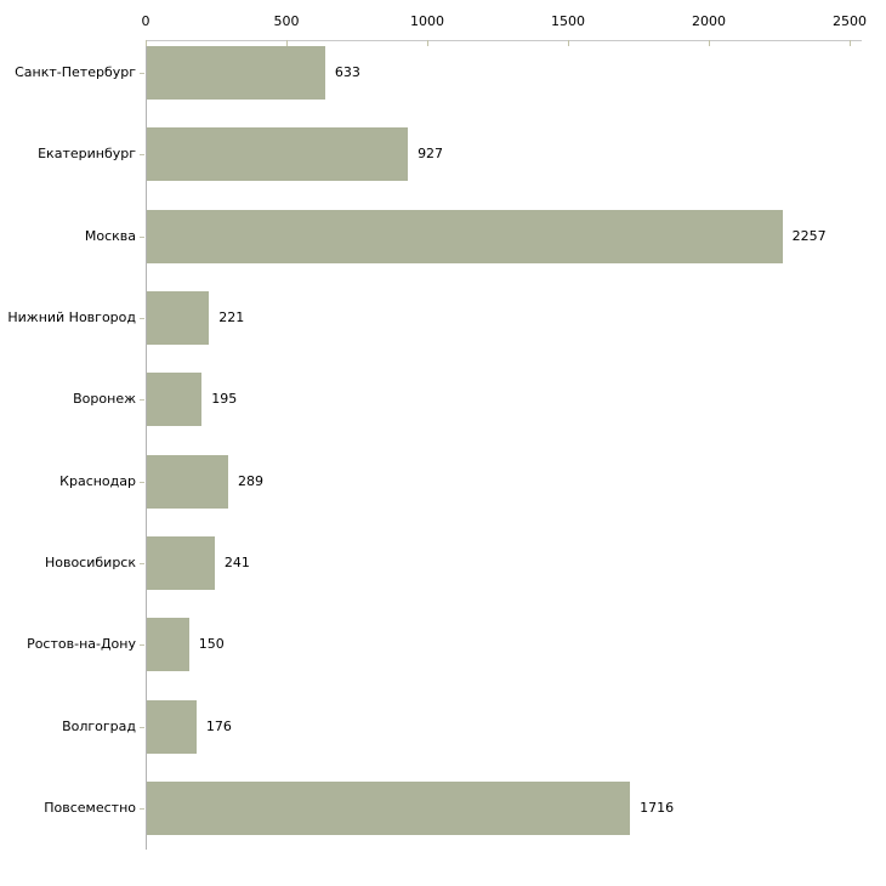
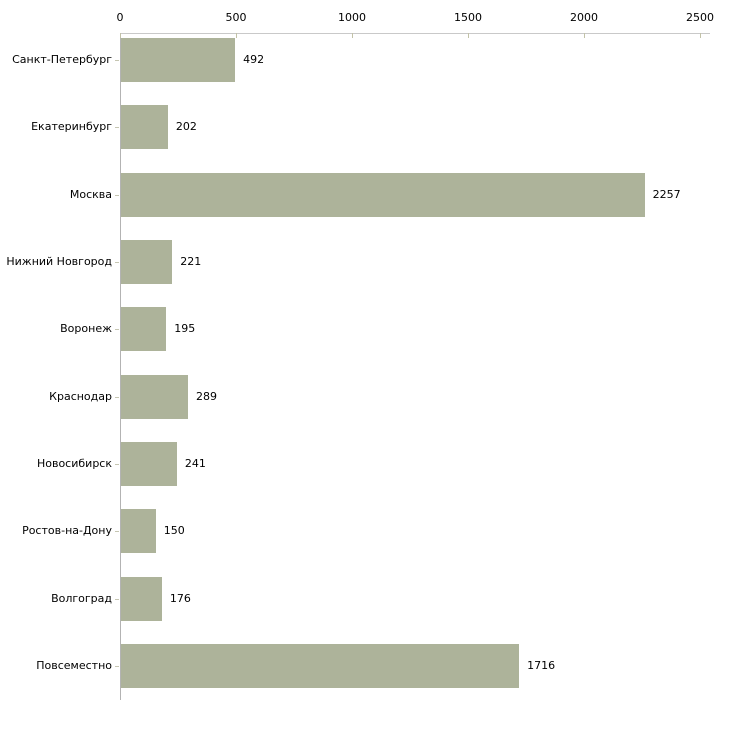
Санкт-Петербург: 633 -> 492
Екатеринбург: 927 -> 202
